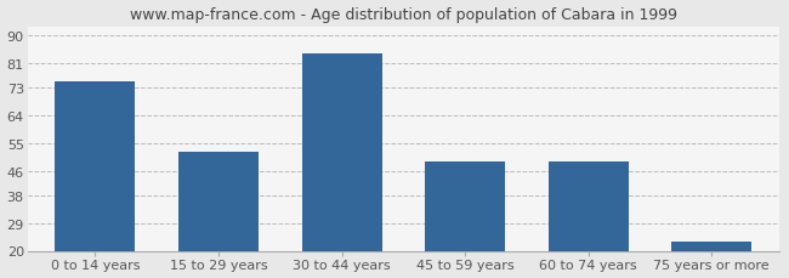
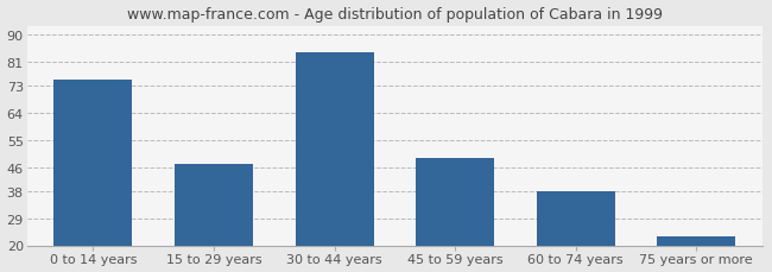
15 to 29 years: 52 -> 47
60 to 74 years: 49 -> 38
